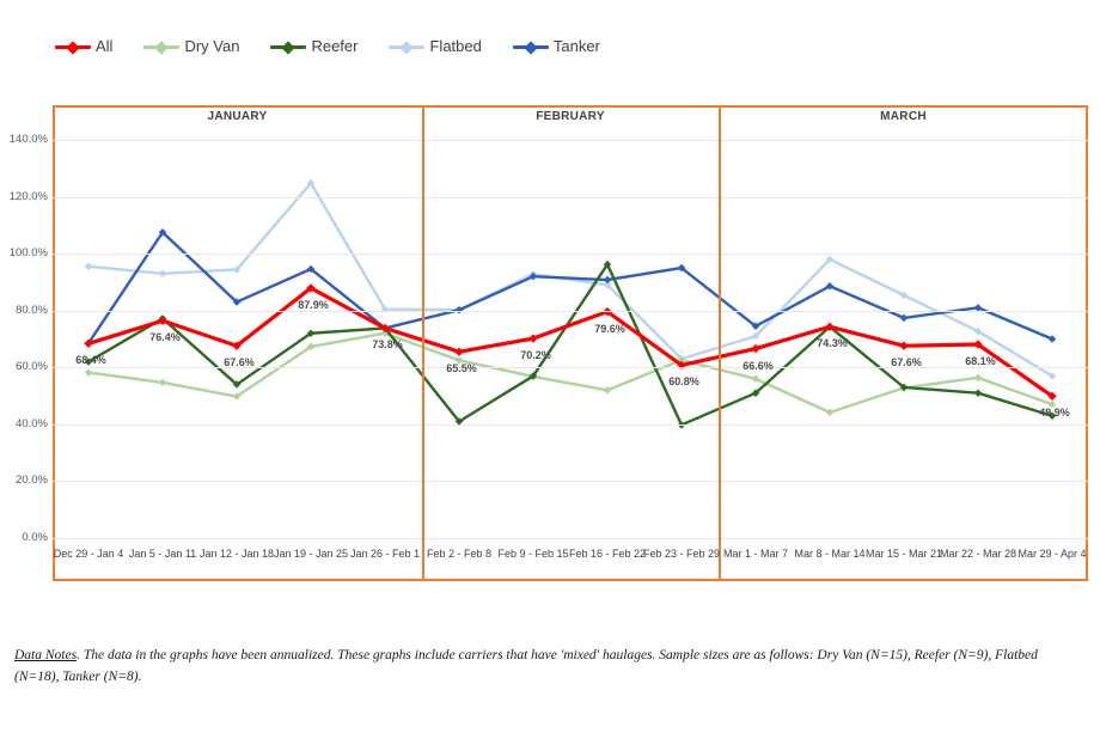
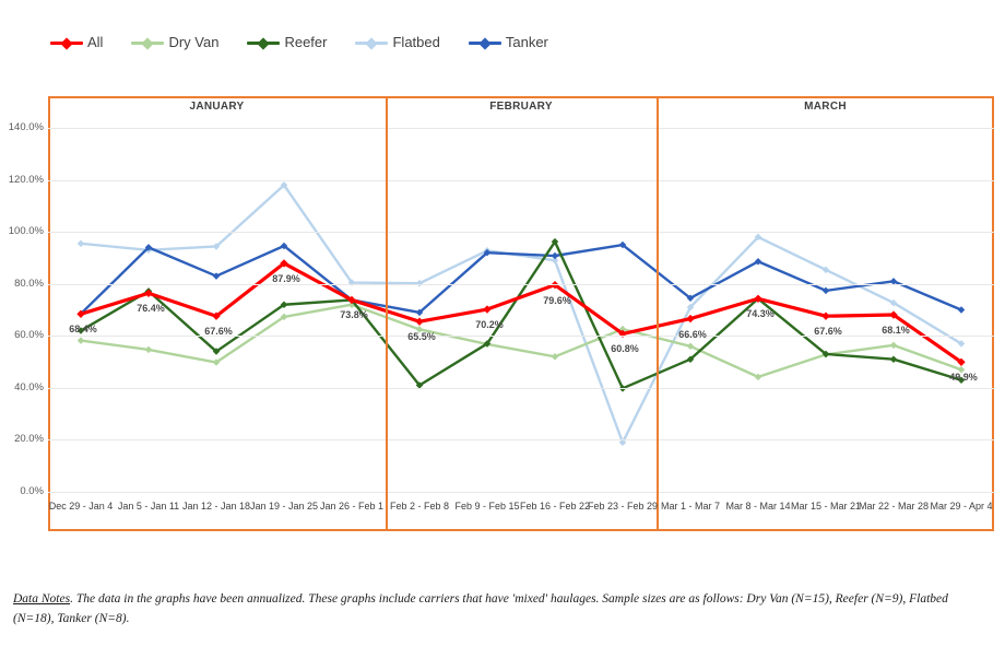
Tanker/Jan 5 - Jan 11: 108% -> 94%
Flatbed/Jan 19 - Jan 25: 125% -> 118%
Tanker/Feb 2 - Feb 8: 80% -> 69%
Flatbed/Feb 23 - Feb 29: 63% -> 19%
